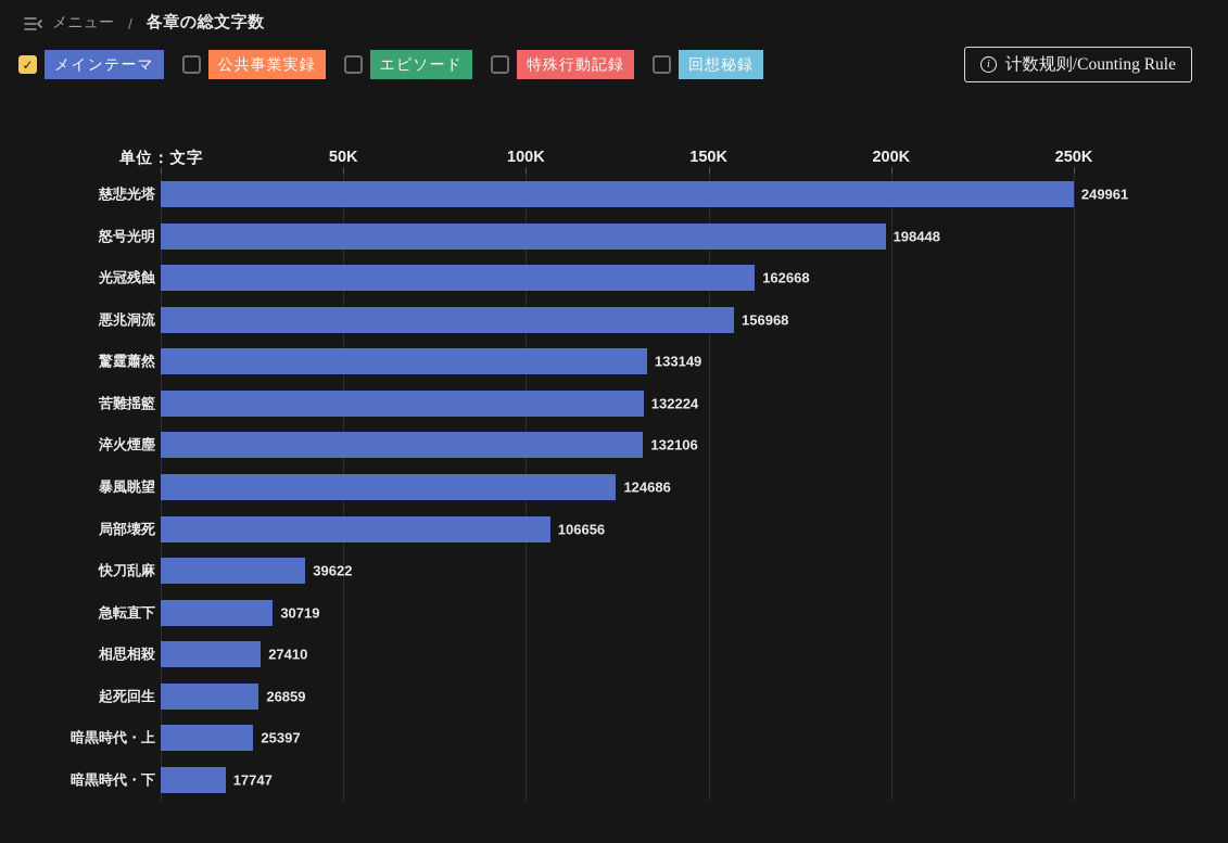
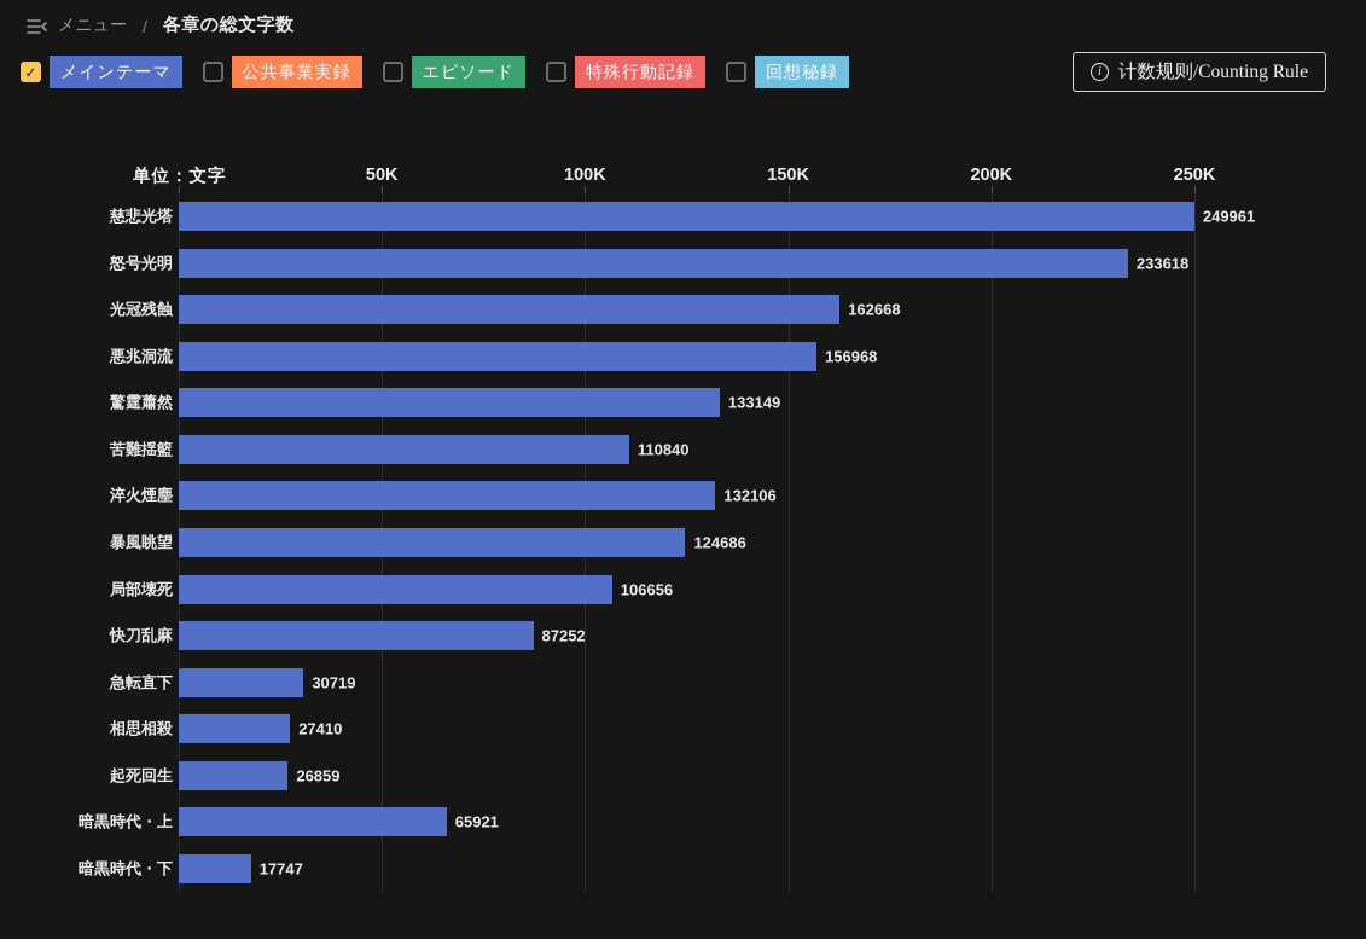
怒号光明: 198448 -> 233618
苦難揺籃: 132224 -> 110840
快刀乱麻: 39622 -> 87252
暗黒時代・上: 25397 -> 65921
